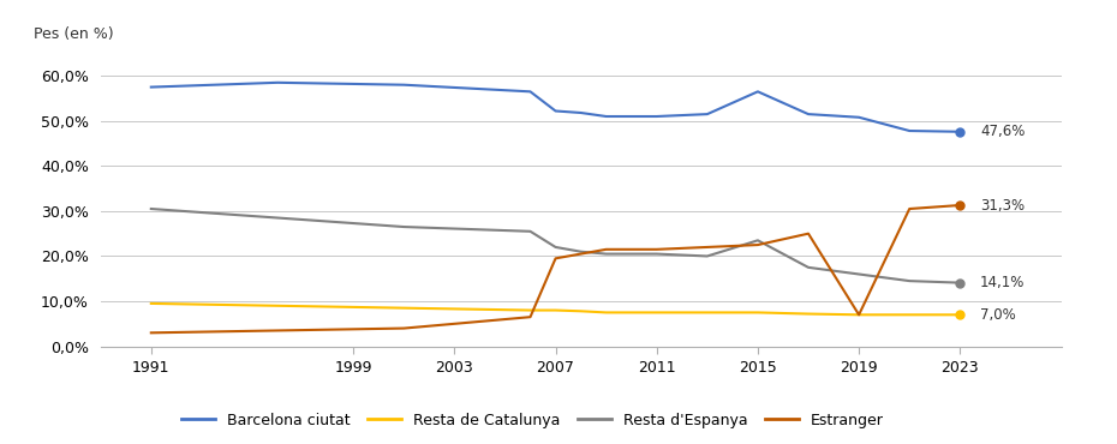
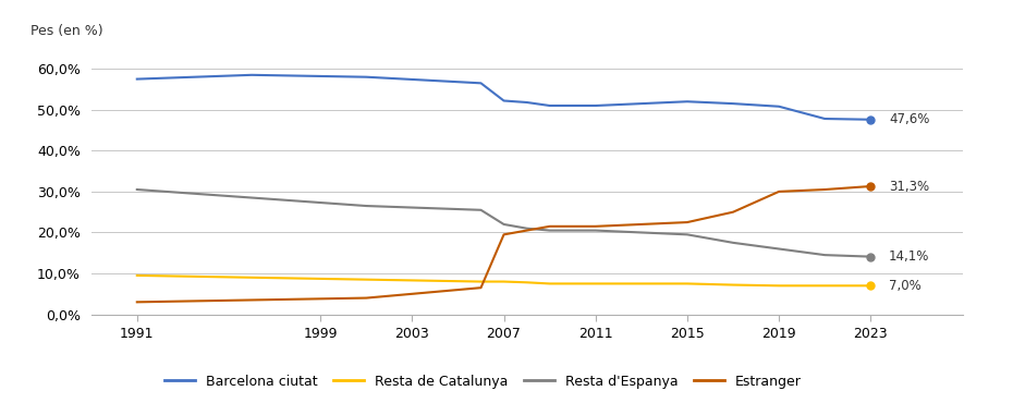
Barcelona ciutat/2015: 56,5% -> 52,0%
Resta d'Espanya/2015: 23,5% -> 19,5%
Estranger/2019: 7,0% -> 30,0%
